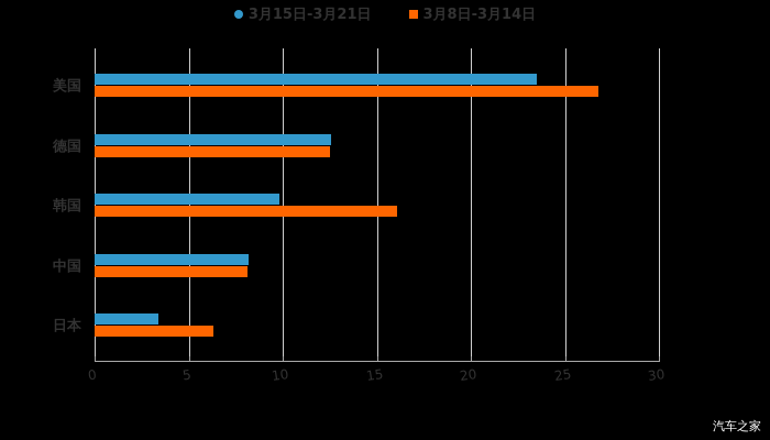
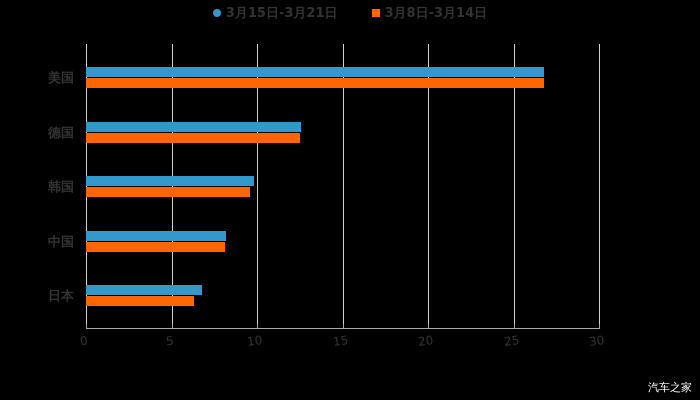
3月15日-3月21日/美国: 23.5 -> 26.8
3月8日-3月14日/韩国: 16.1 -> 9.6
3月15日-3月21日/日本: 3.4 -> 6.8
